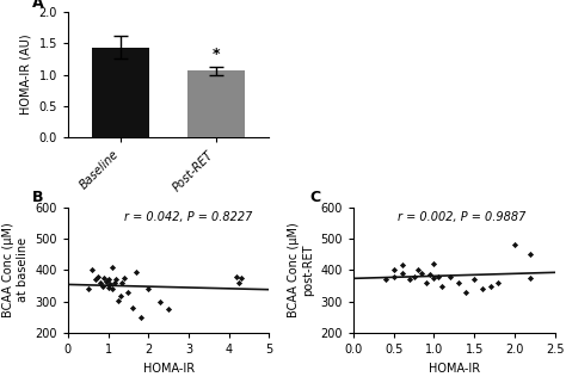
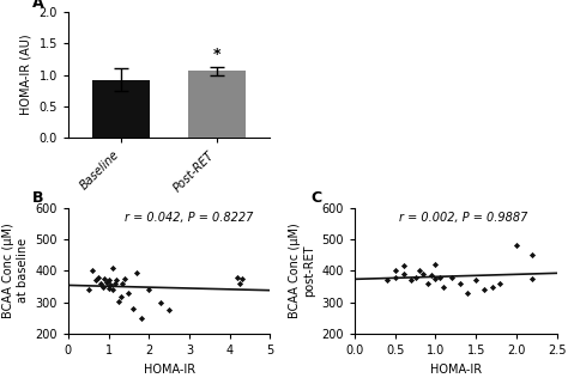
Baseline: 1.43 -> 0.92
